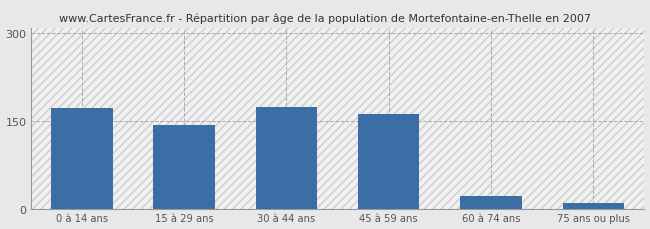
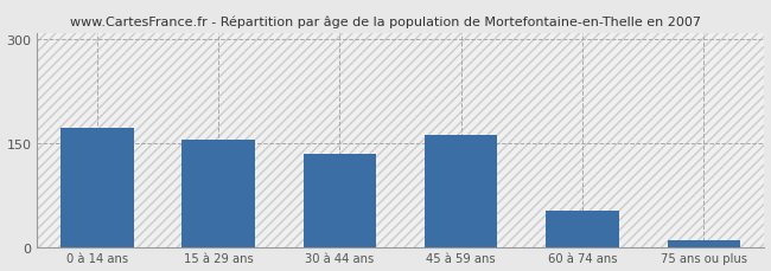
15 à 29 ans: 144 -> 156
30 à 44 ans: 175 -> 136
60 à 74 ans: 22 -> 54
